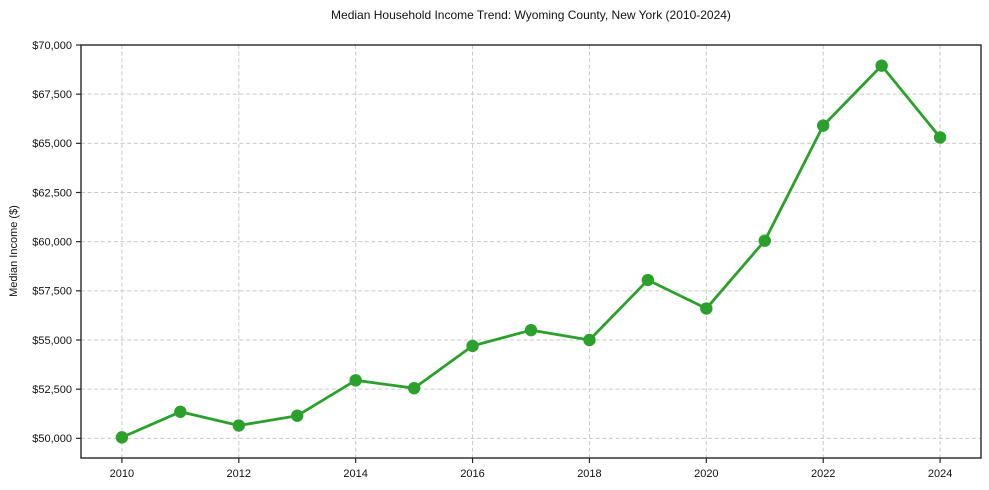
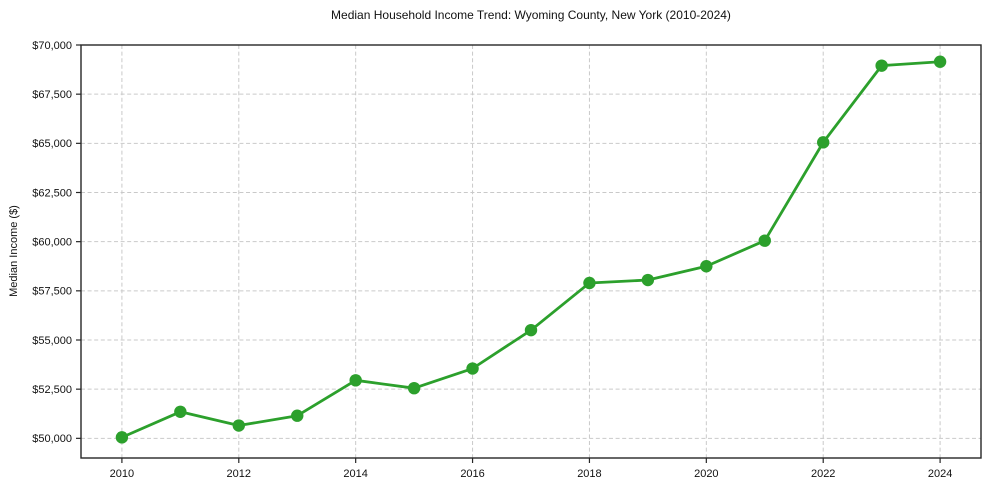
2016: $54700 -> $53600
2018: $55000 -> $57900
2020: $56600 -> $58800
2022: $65900 -> $65000
2024: $65300 -> $69200
